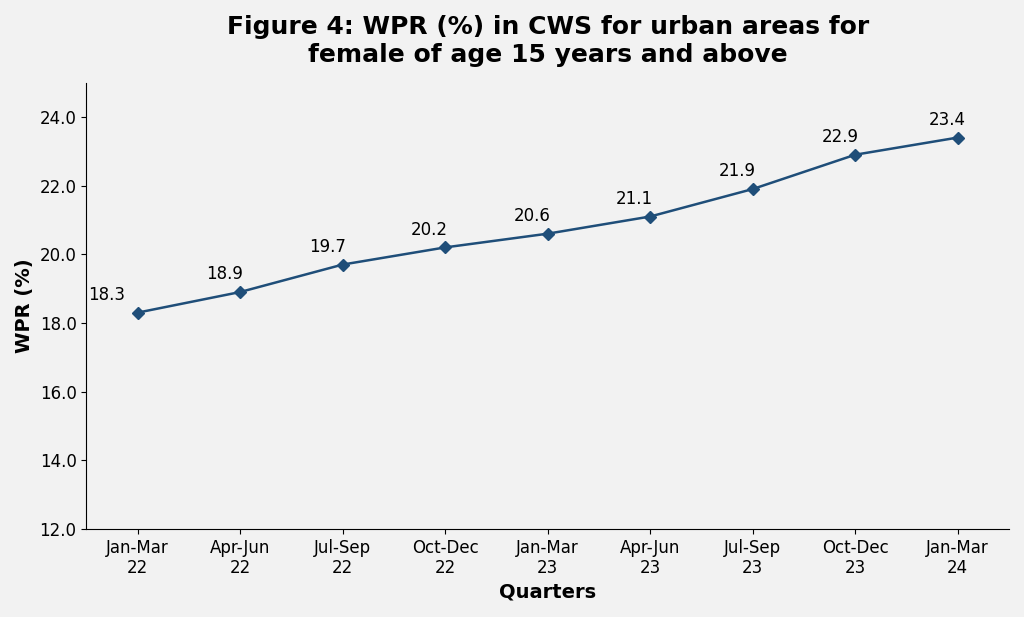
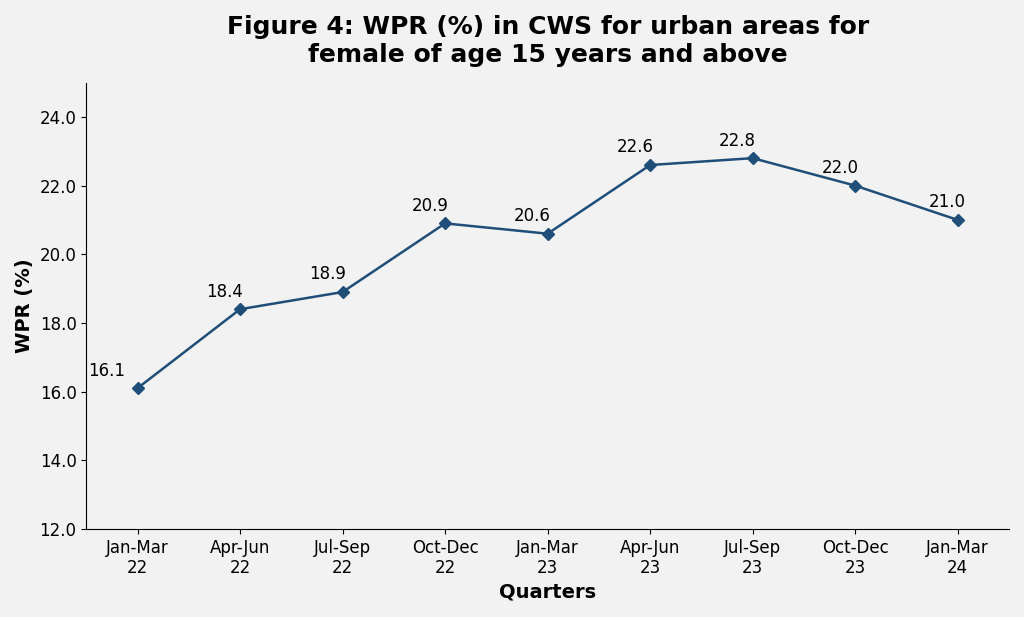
Jan-Mar 22: 18.3 -> 16.1
Apr-Jun 22: 18.9 -> 18.4
Jul-Sep 22: 19.7 -> 18.9
Oct-Dec 22: 20.2 -> 20.9
Apr-Jun 23: 21.1 -> 22.6
Jul-Sep 23: 21.9 -> 22.8
Oct-Dec 23: 22.9 -> 22.0
Jan-Mar 24: 23.4 -> 21.0
